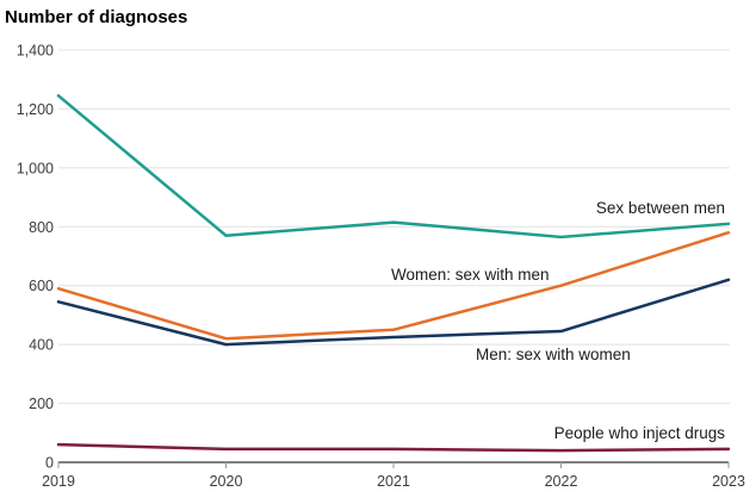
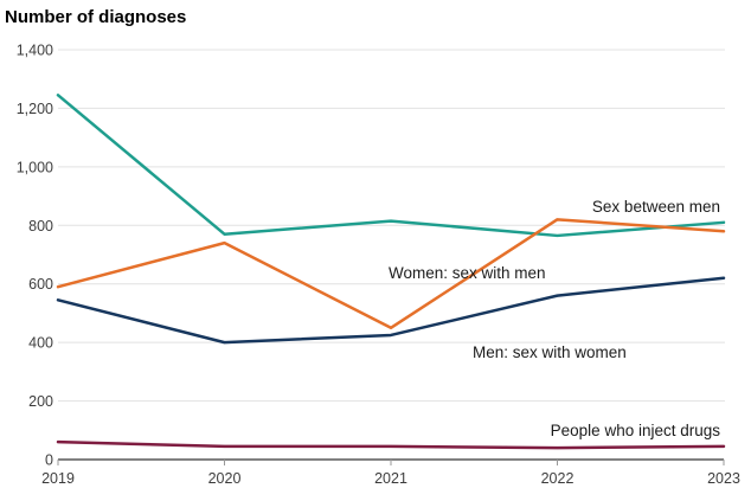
Women: sex with men/2020: 420 -> 740
Women: sex with men/2022: 600 -> 820
Men: sex with women/2022: 440 -> 560
